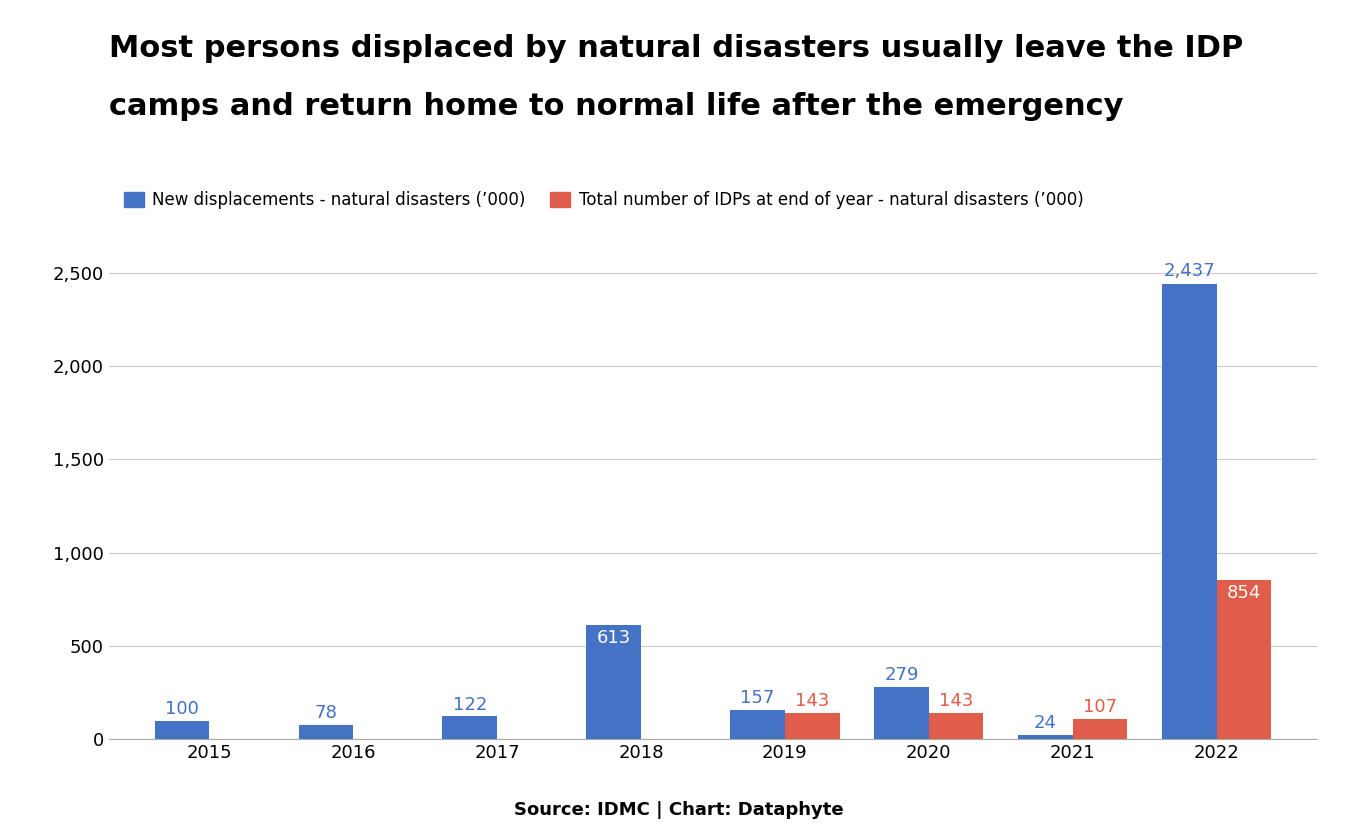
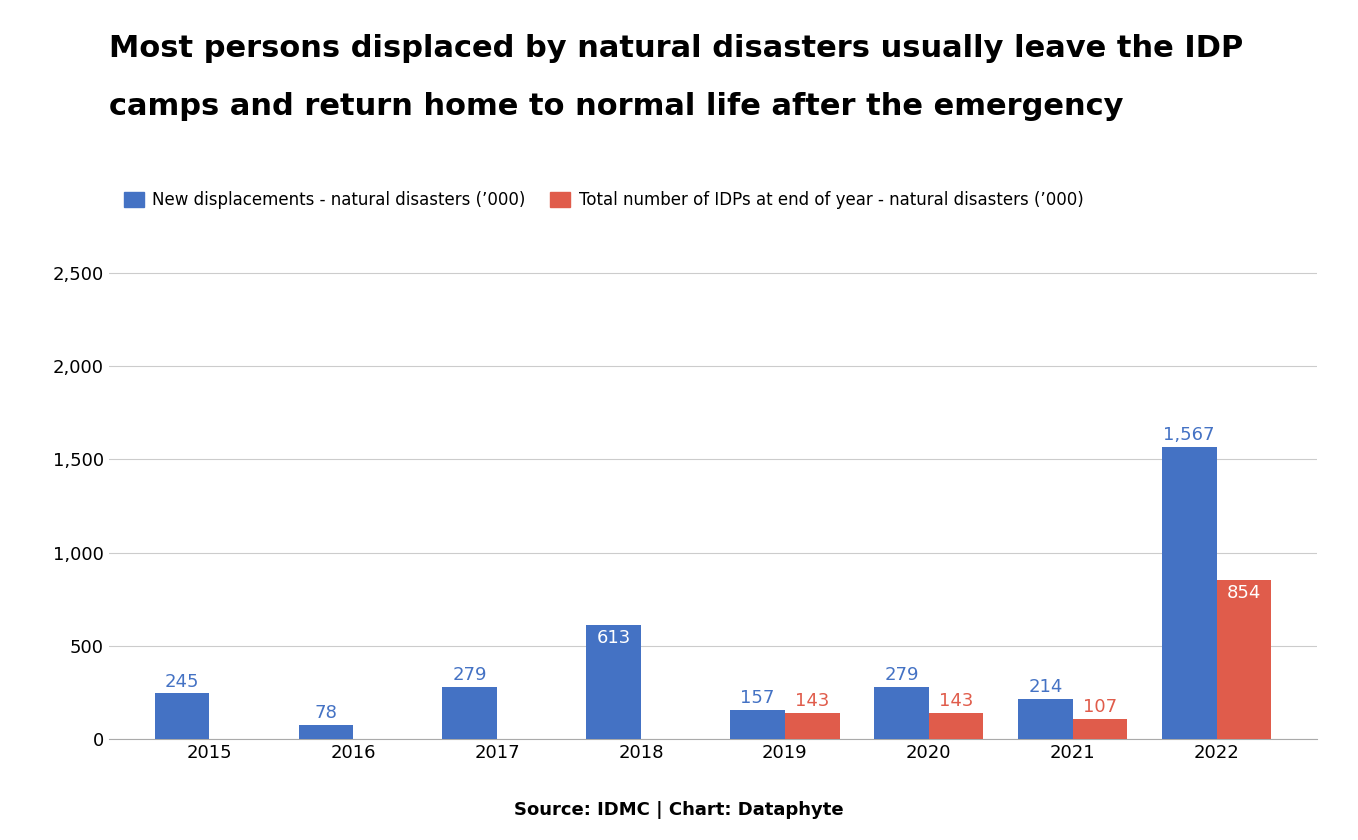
New displacements - natural disasters (’000)/2015: 100 -> 245
New displacements - natural disasters (’000)/2017: 122 -> 279
New displacements - natural disasters (’000)/2021: 24 -> 214
New displacements - natural disasters (’000)/2022: 2,437 -> 1,567
